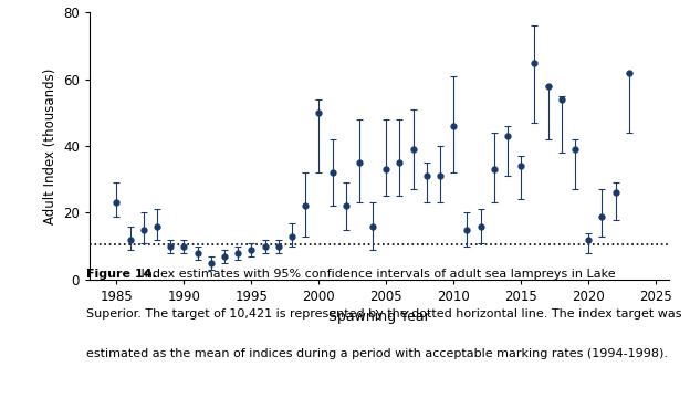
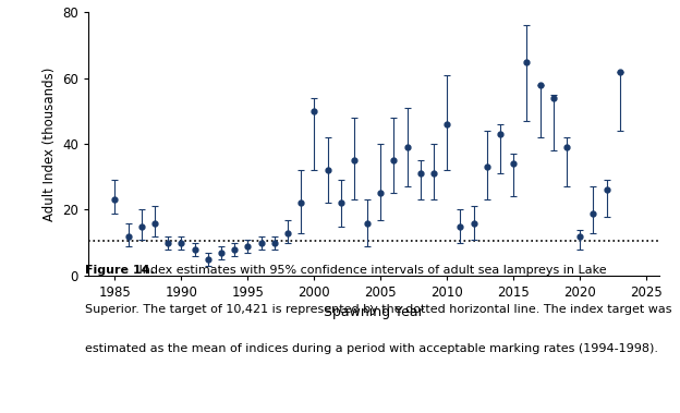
2005: 33 -> 25
